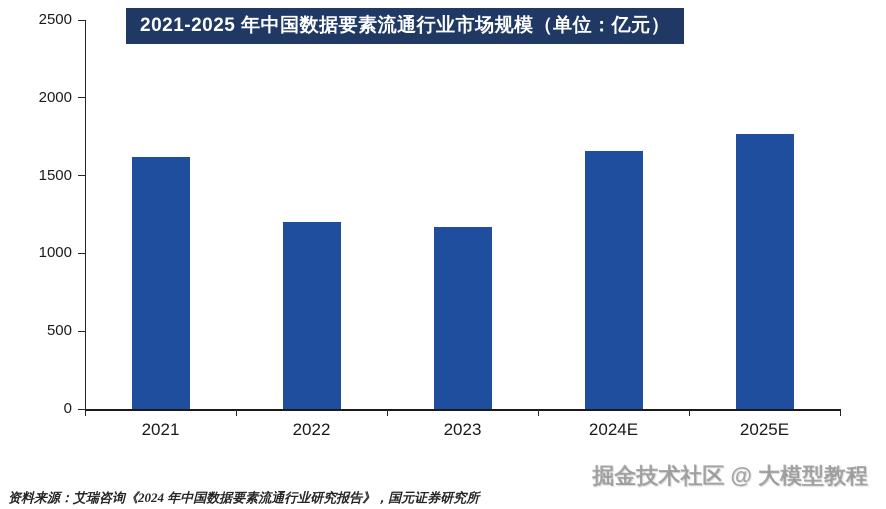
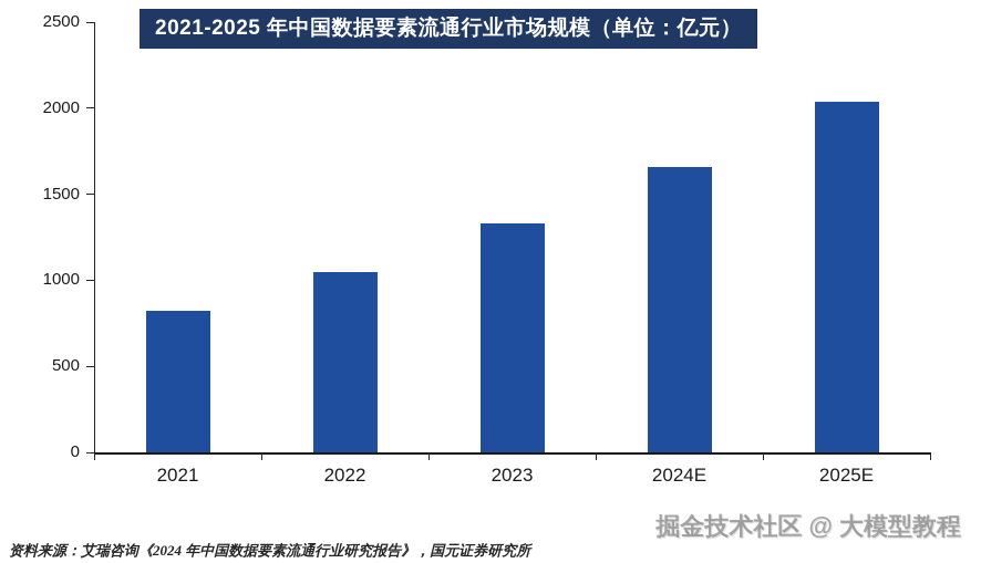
2021: 1620 -> 820
2022: 1200 -> 1050
2023: 1170 -> 1330
2025E: 1770 -> 2040
